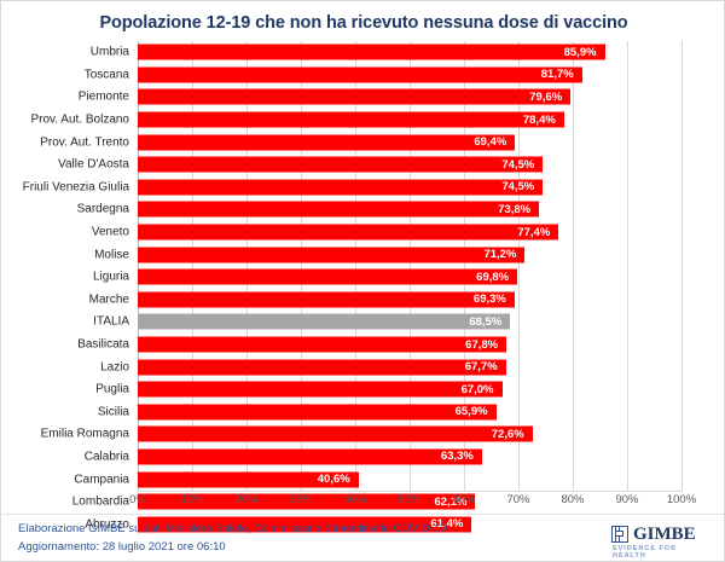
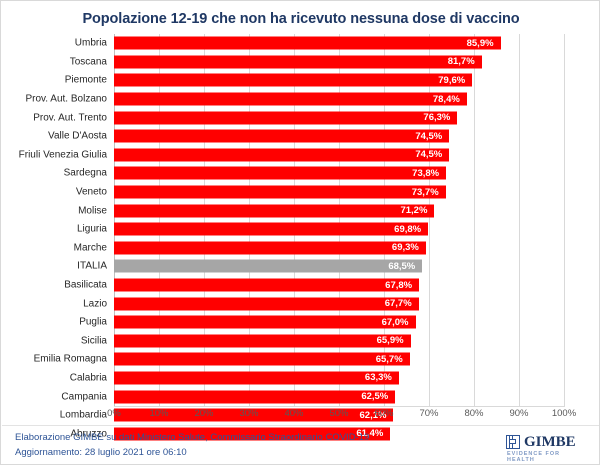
Prov. Aut. Trento: 69,4% -> 76,3%
Veneto: 77,4% -> 73,7%
Emilia Romagna: 72,6% -> 65,7%
Campania: 40,6% -> 62,5%
